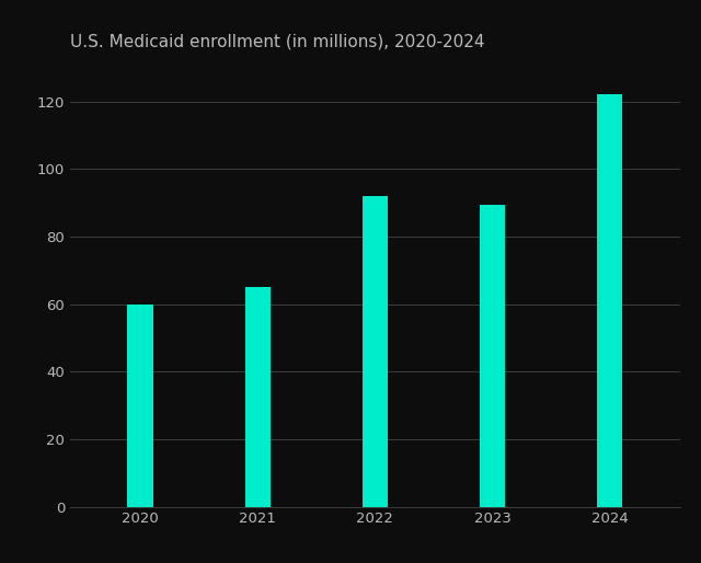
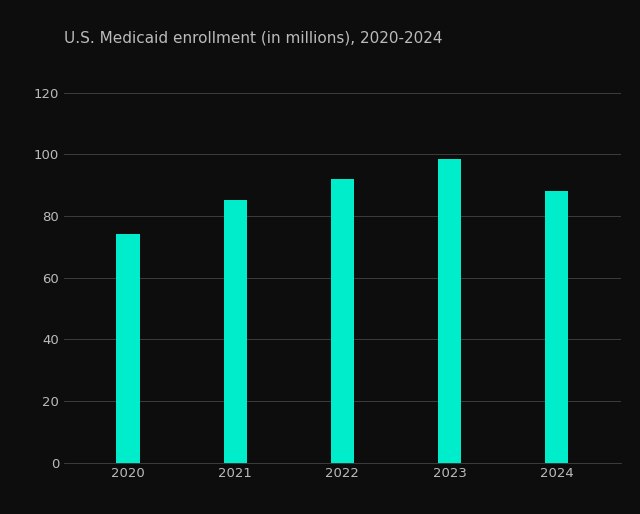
2020: 60.0 -> 74.0
2021: 65.0 -> 85.0
2023: 89.5 -> 98.5
2024: 122.0 -> 88.0
